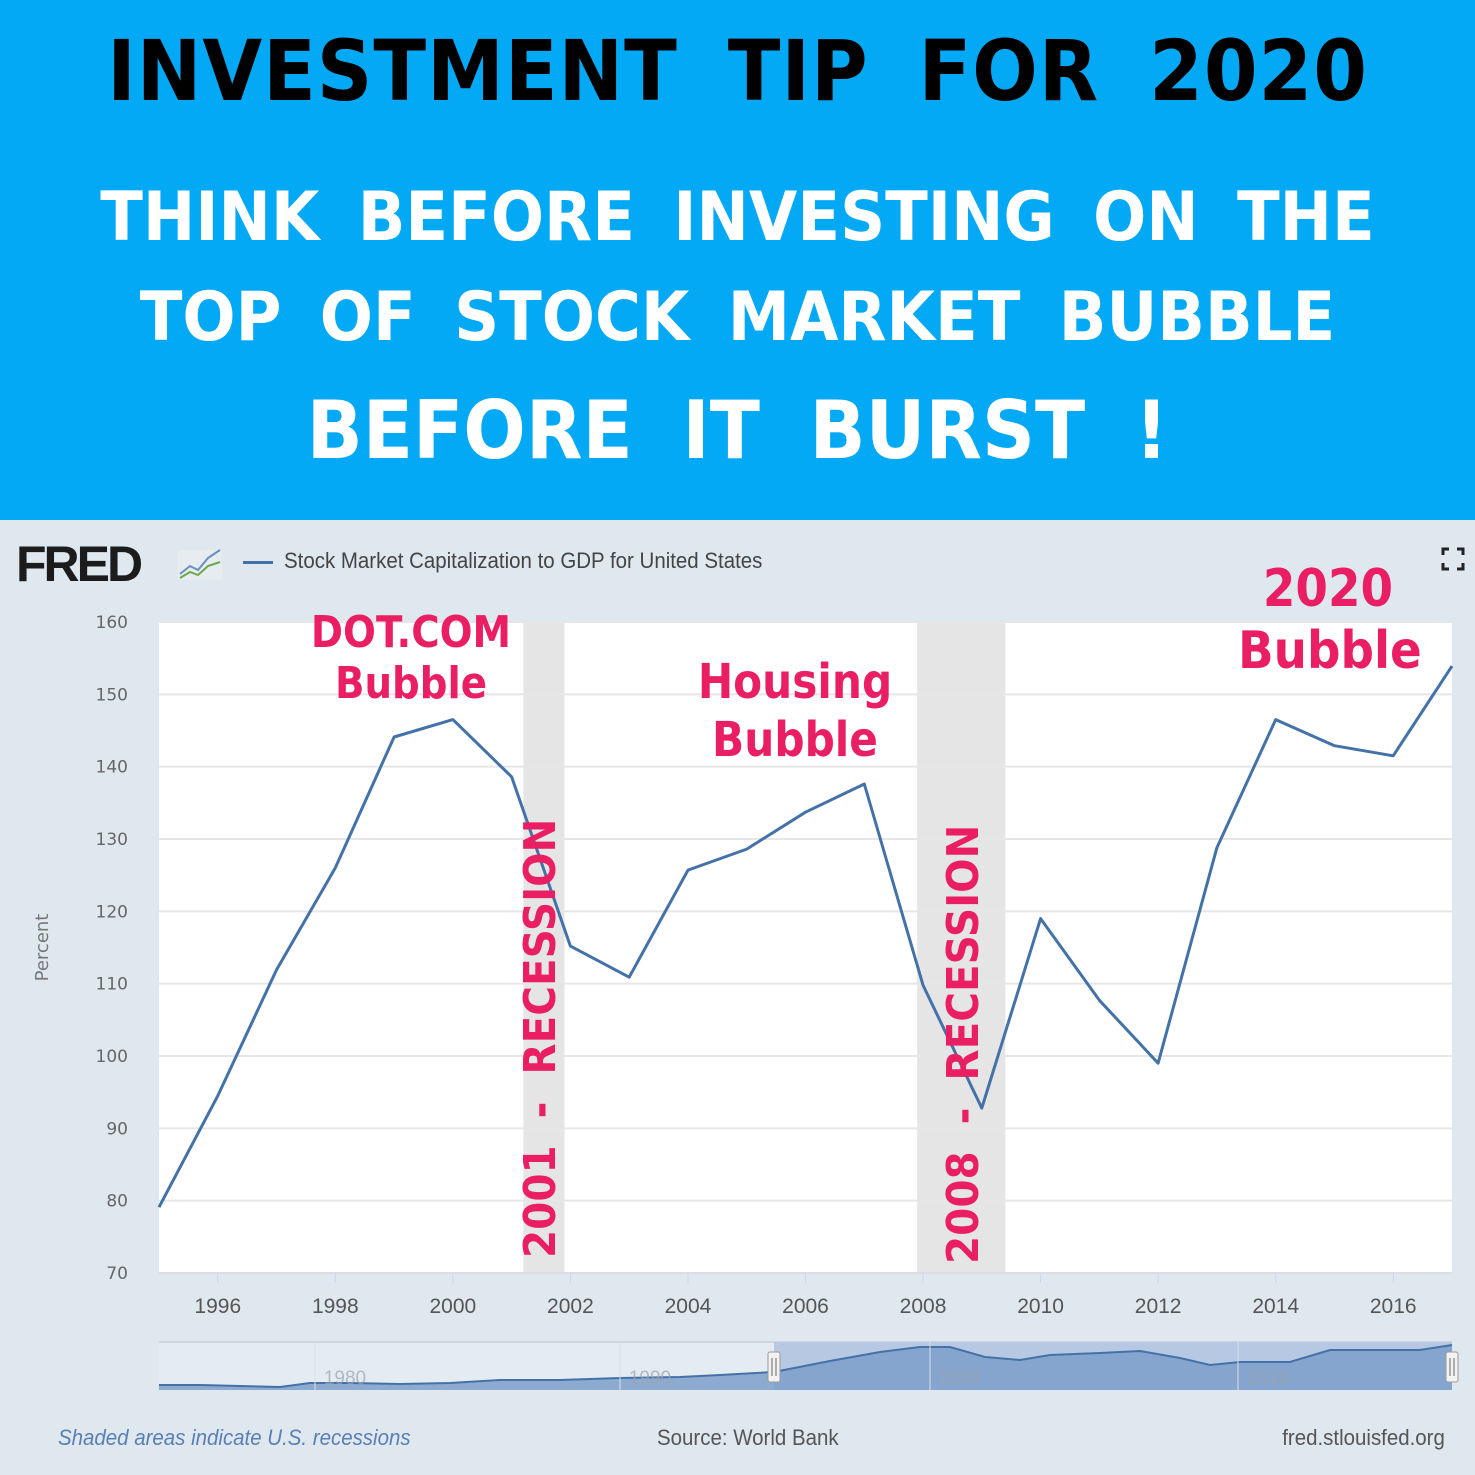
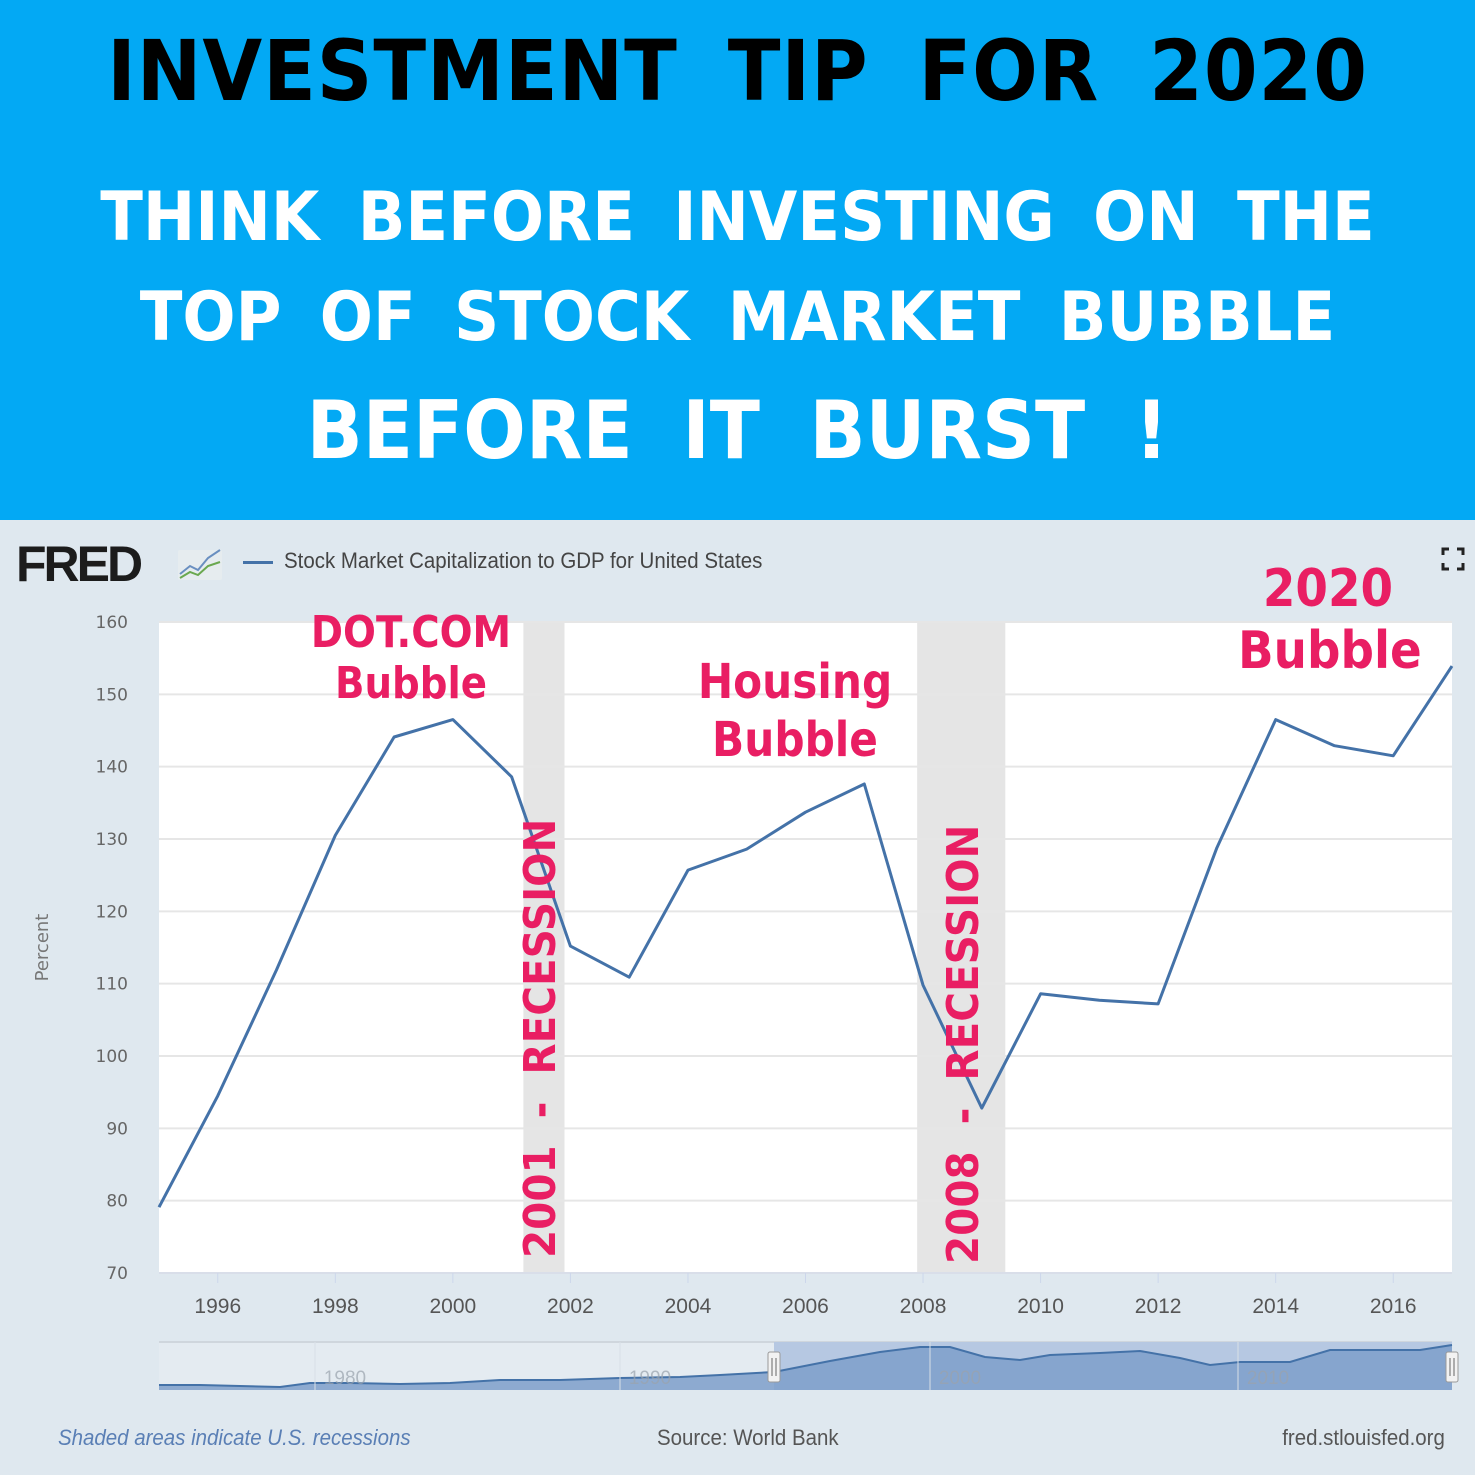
1998: 126 -> 130
2010: 119 -> 109
2012: 99 -> 107
